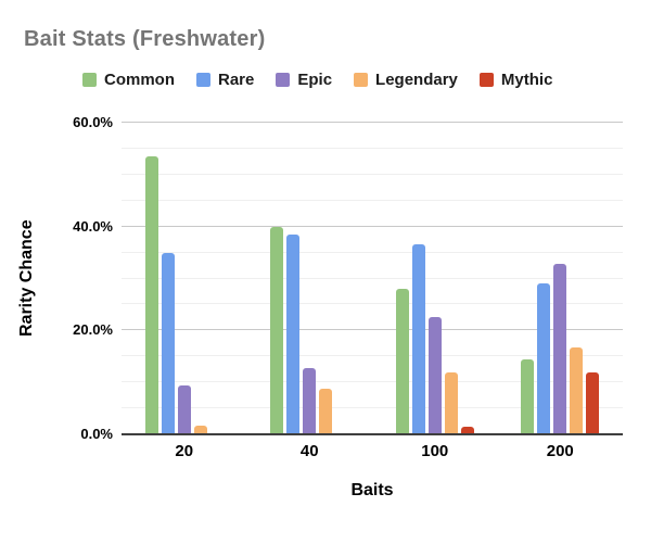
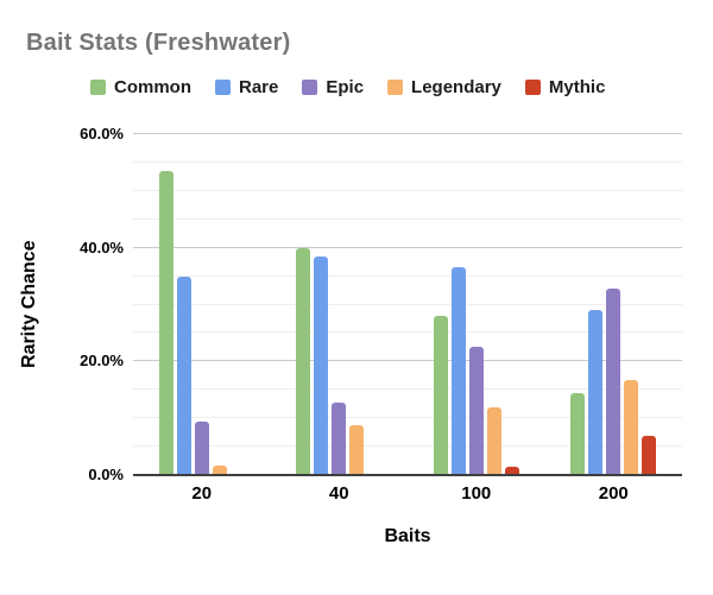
Mythic/200: 12% -> 7%
